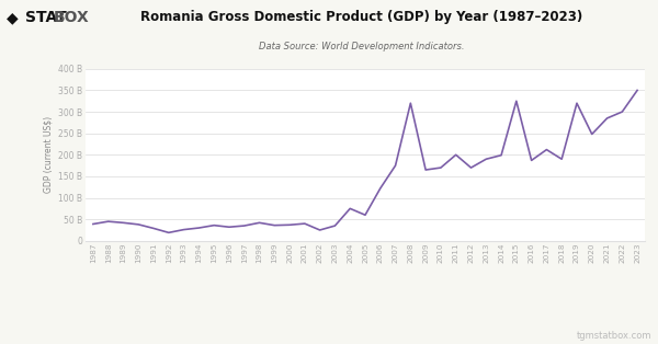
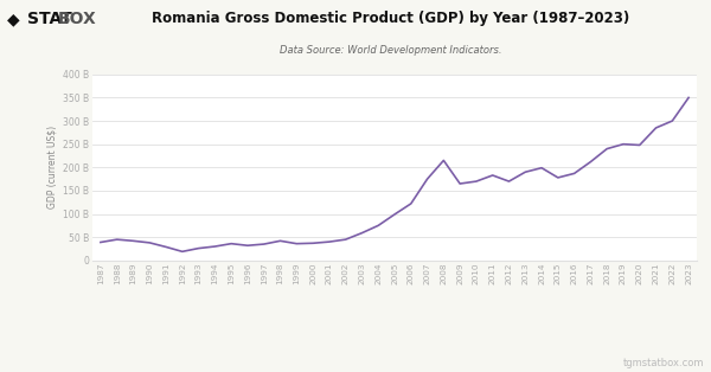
2002: 25 B -> 45 B
2003: 35 B -> 59 B
2005: 60 B -> 99 B
2008: 320 B -> 215 B
2011: 200 B -> 183 B
2015: 325 B -> 178 B
2018: 190 B -> 240 B
2019: 320 B -> 250 B
